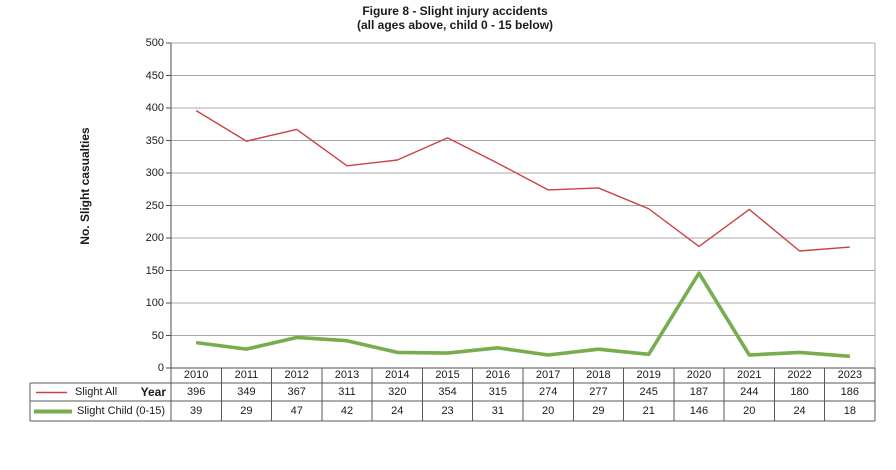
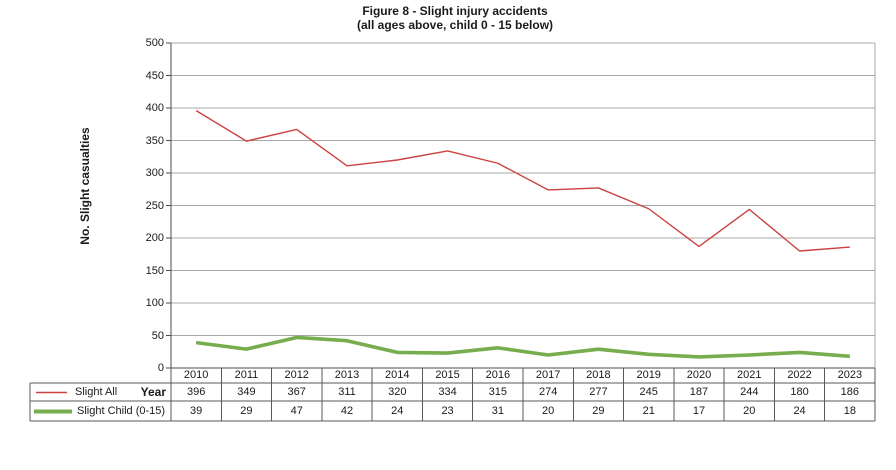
Slight All/2015: 354 -> 334
Slight Child (0-15)/2020: 146 -> 17
